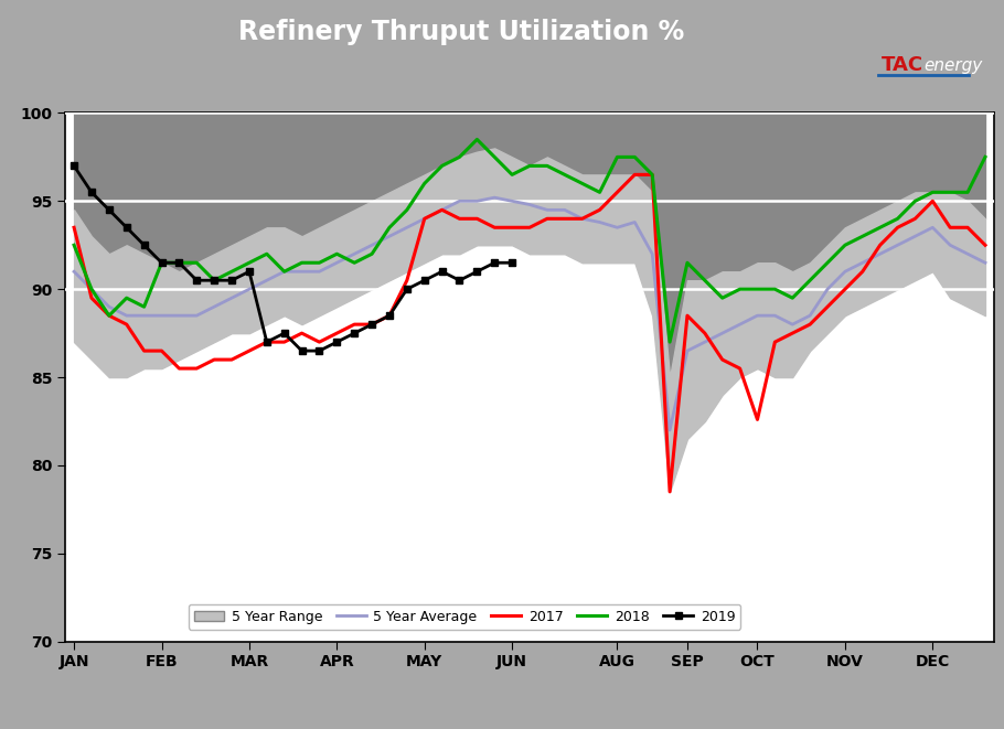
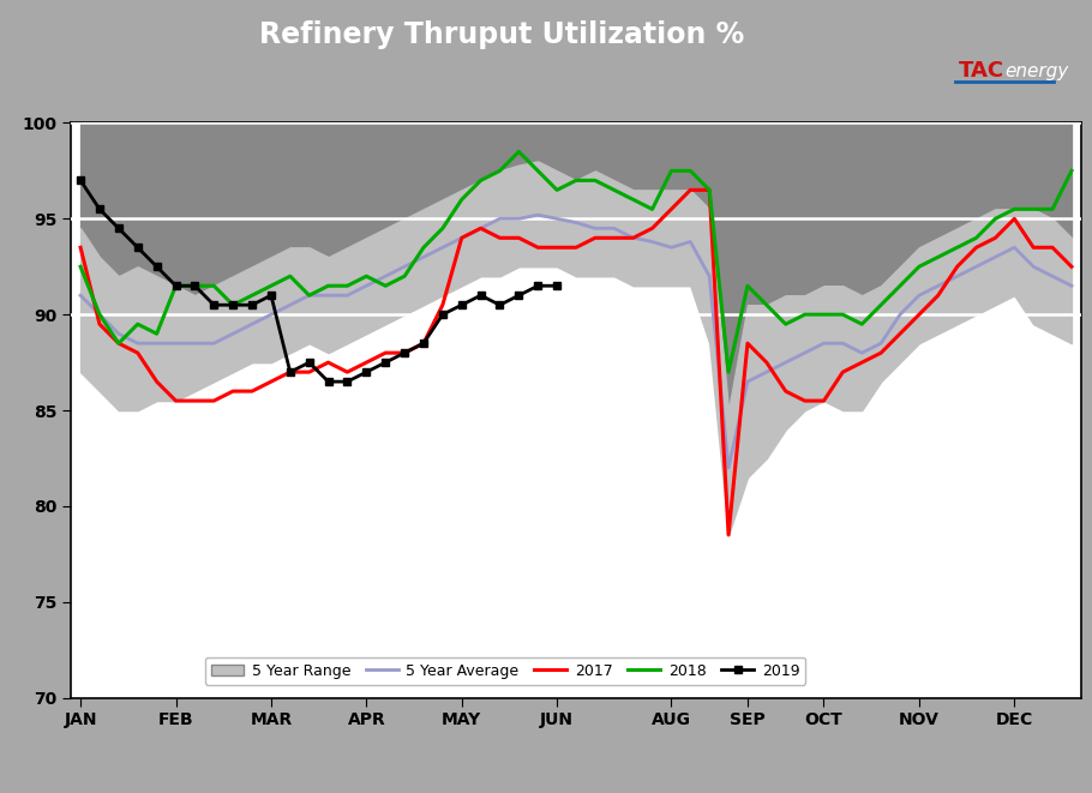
2017/FEB: 86.5 -> 85.5
2017/OCT: 82.6 -> 85.5
